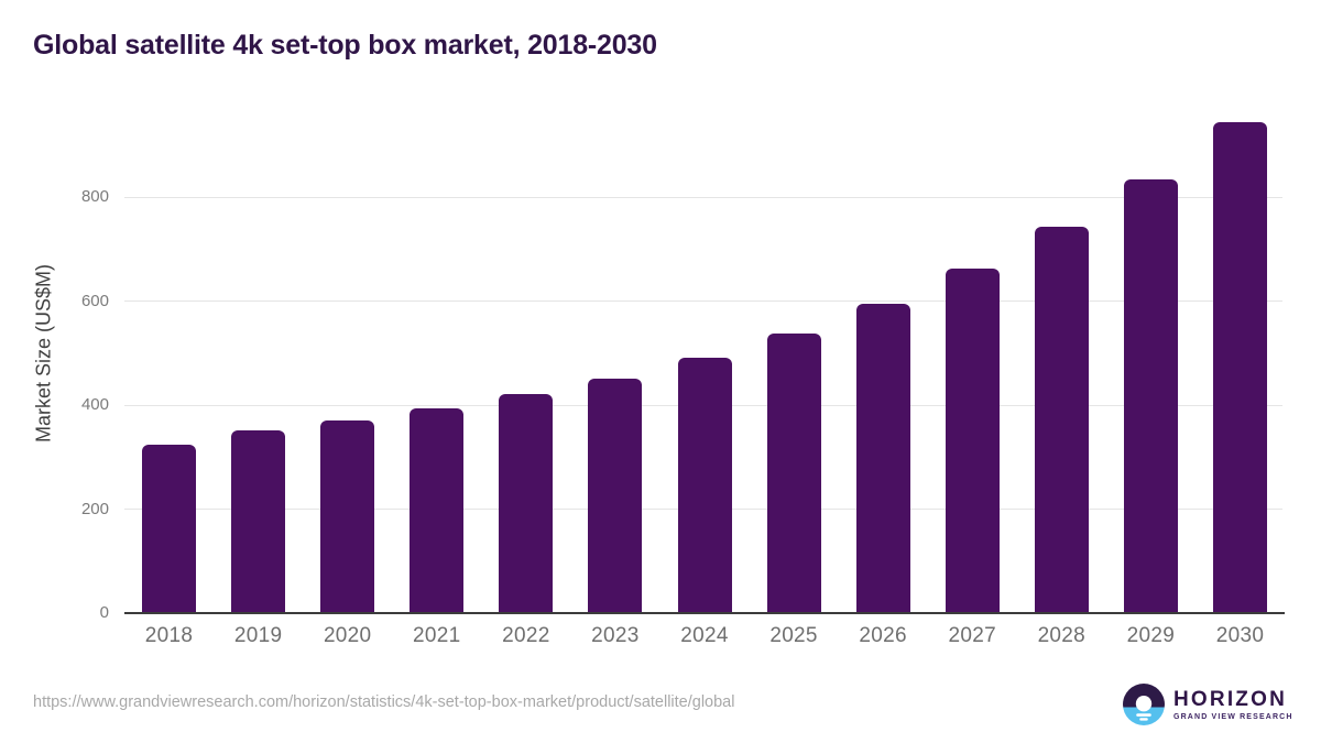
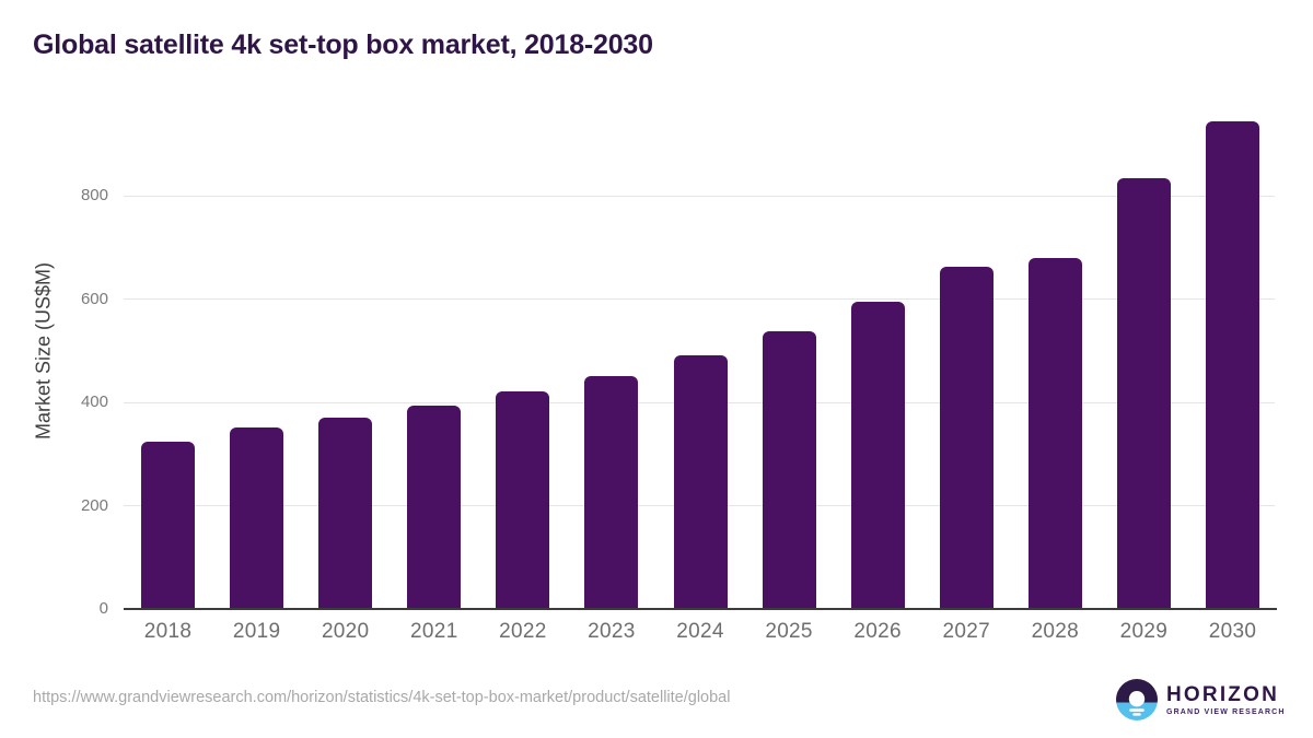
2028: 740 -> 680
